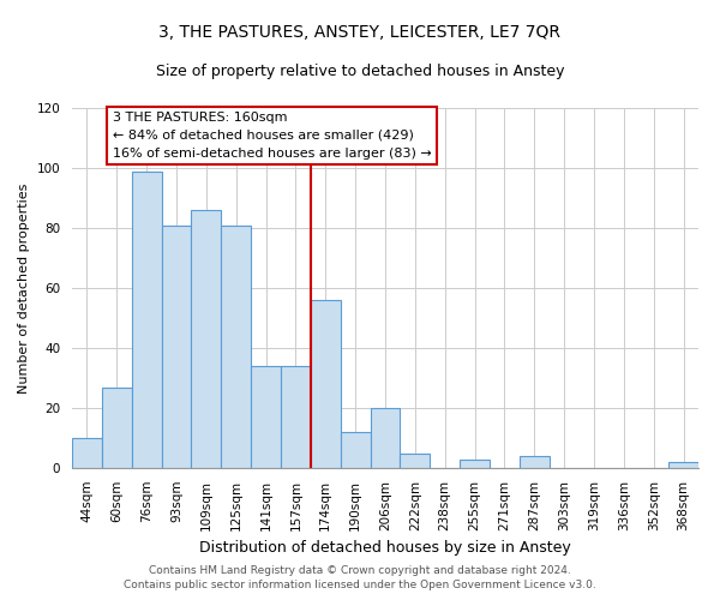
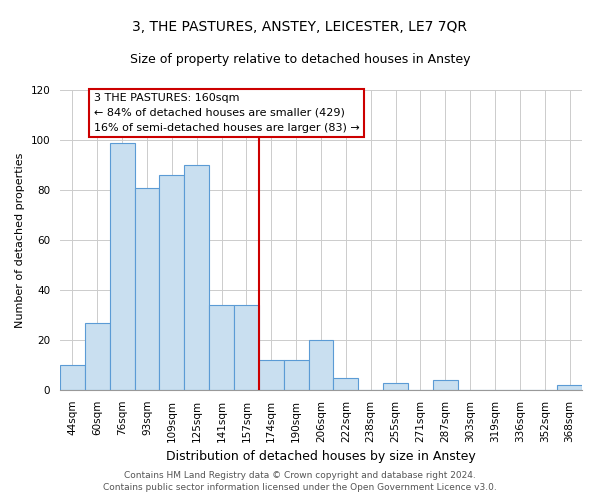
125sqm: 81 -> 90
174sqm: 56 -> 12
